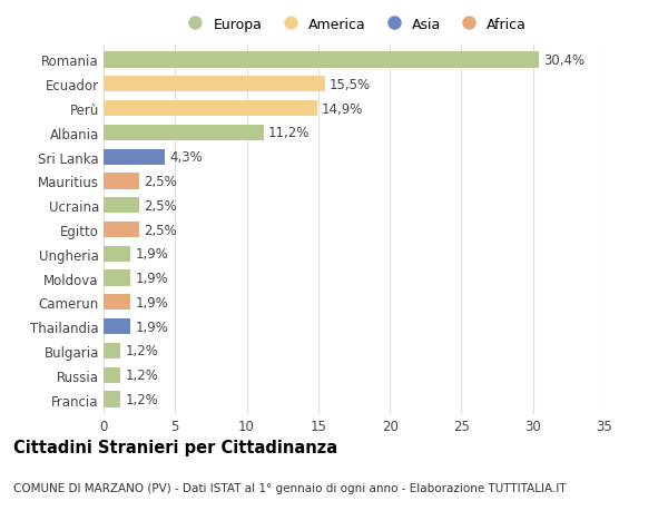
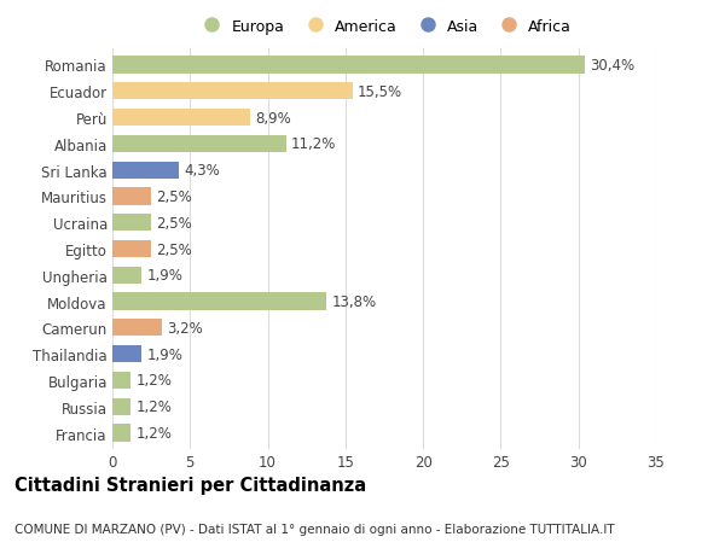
Perù: 14,9% -> 8,9%
Moldova: 1,9% -> 13,8%
Camerun: 1,9% -> 3,2%
